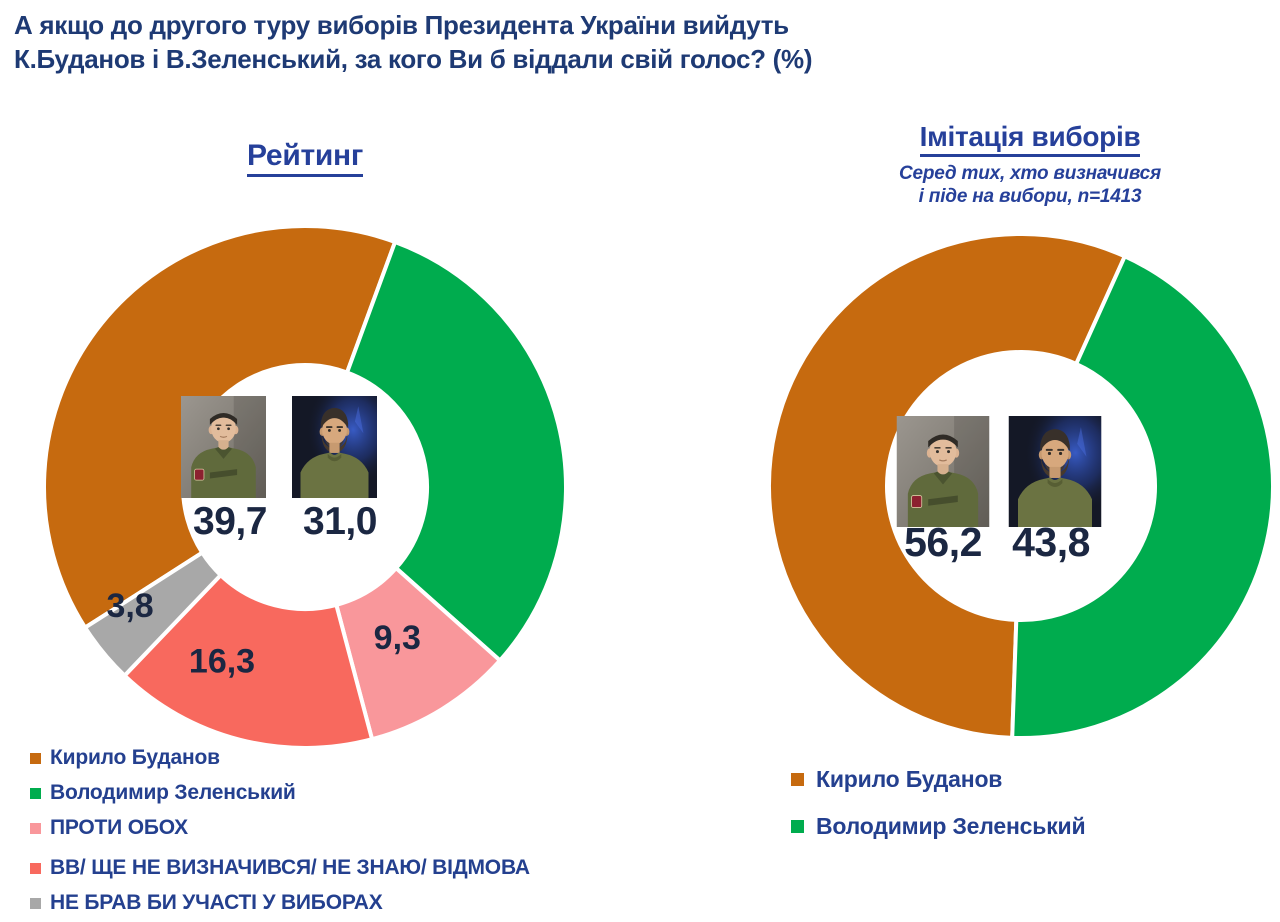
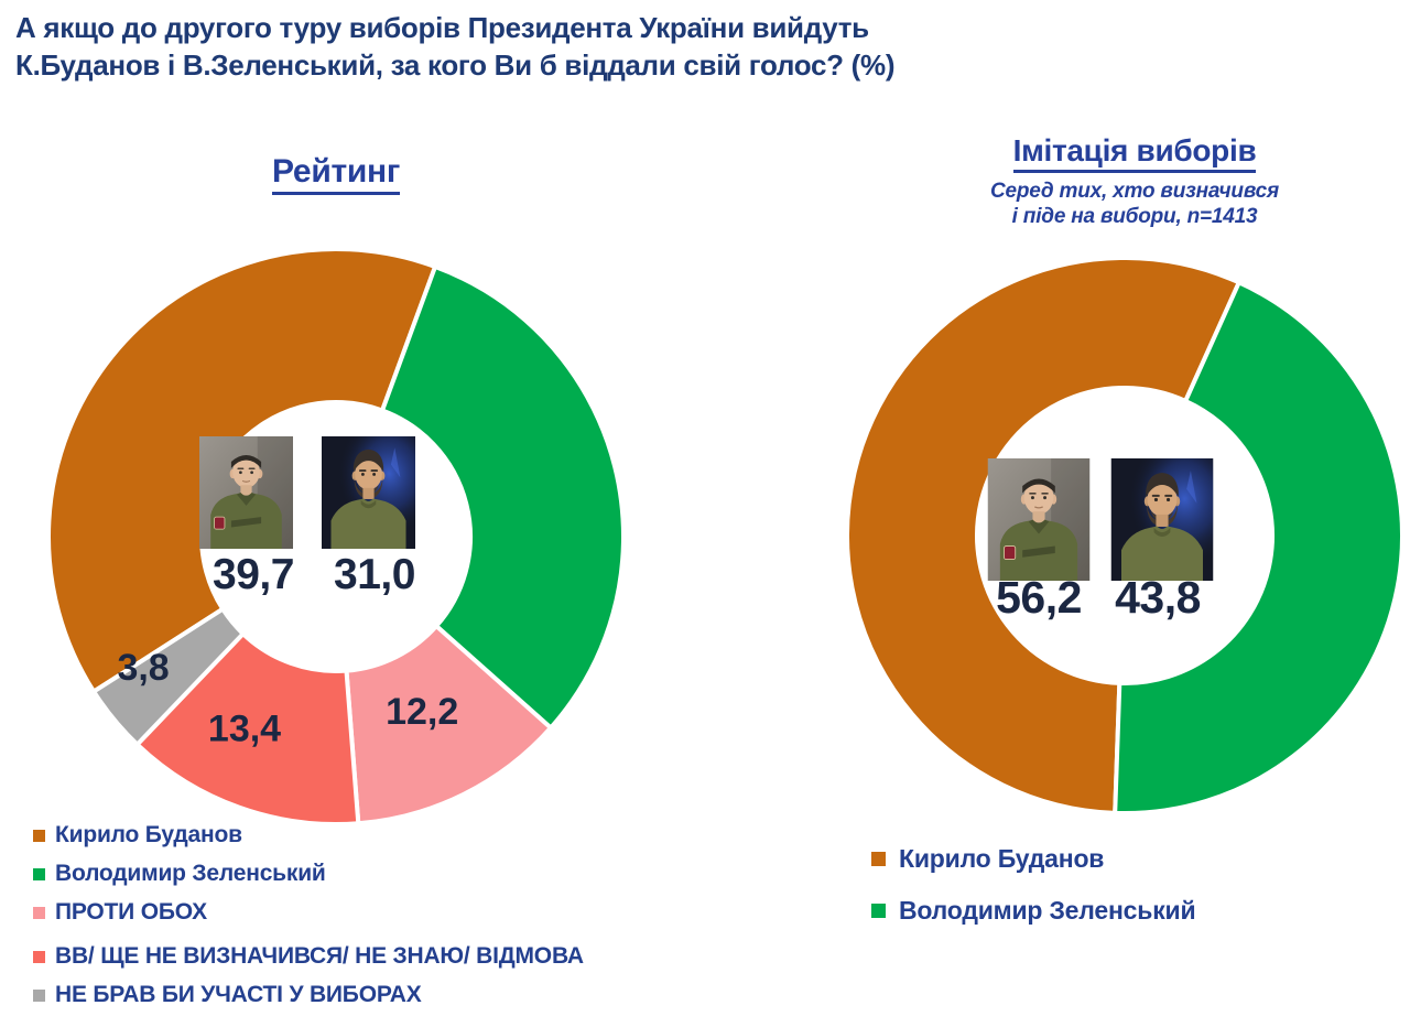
Рейтинг/ПРОТИ ОБОХ: 9,3 -> 12,2
Рейтинг/ВВ/ ЩЕ НЕ ВИЗНАЧИВСЯ/ НЕ ЗНАЮ/ ВІДМОВА: 16,3 -> 13,4
